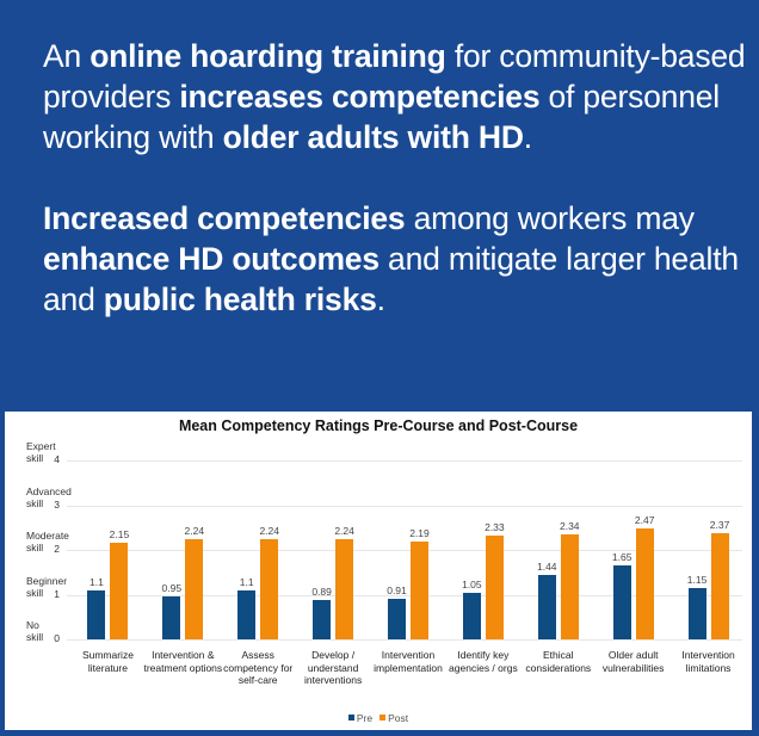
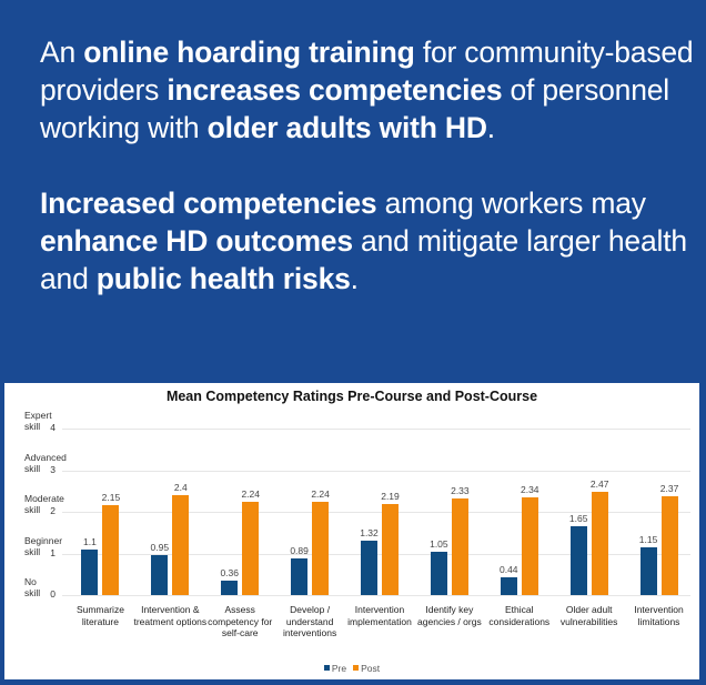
Post/Intervention & treatment options: 2.24 -> 2.4
Pre/Assess competency for self-care: 1.1 -> 0.36
Pre/Intervention implementation: 0.91 -> 1.32
Pre/Ethical considerations: 1.44 -> 0.44
